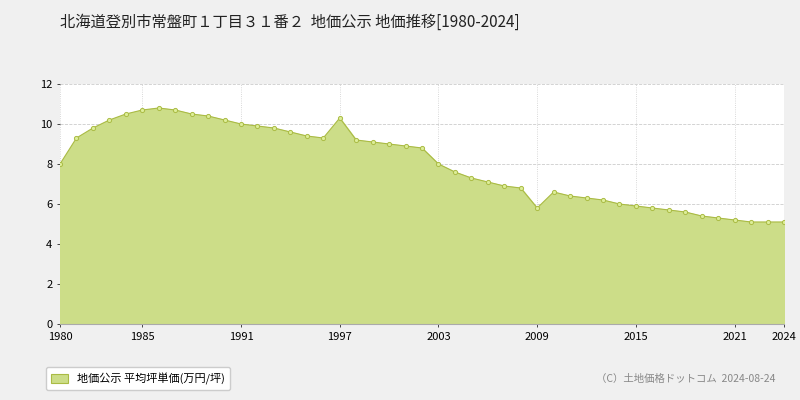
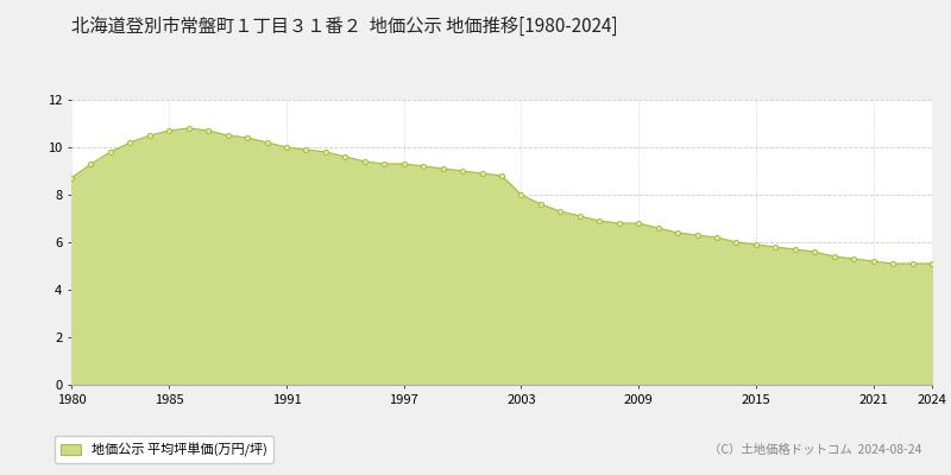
1980: 8.0 -> 8.7
1997: 10.3 -> 9.3
2009: 5.8 -> 6.8
